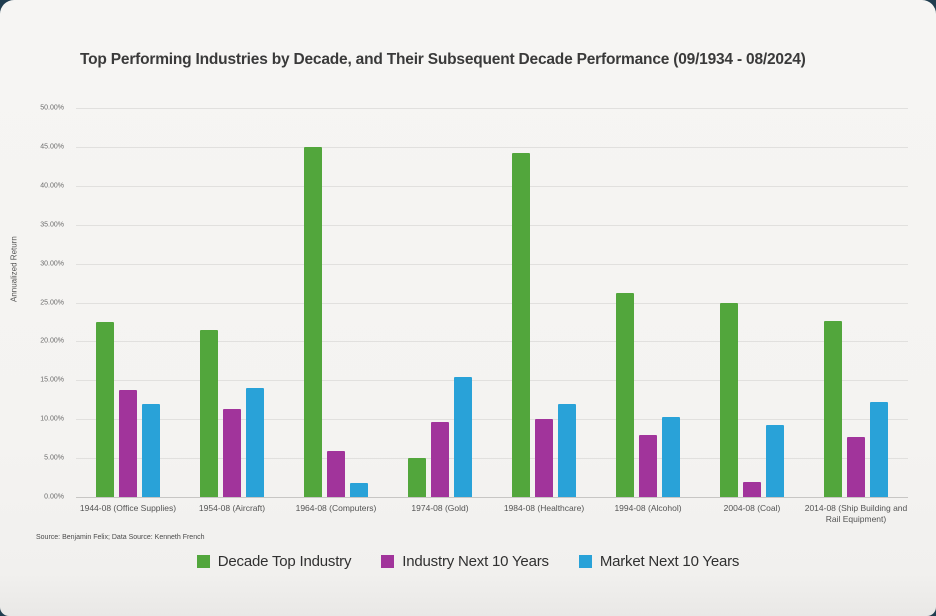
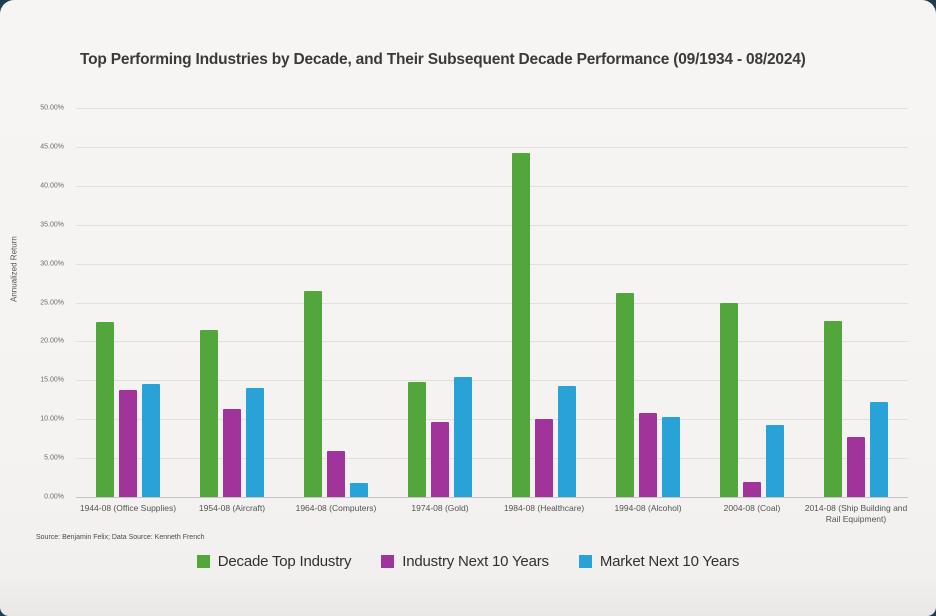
Market Next 10 Years/1944-08 (Office Supplies): 12% -> 14%
Decade Top Industry/1964-08 (Computers): 45% -> 26%
Decade Top Industry/1974-08 (Gold): 5% -> 15%
Market Next 10 Years/1984-08 (Healthcare): 12% -> 14%
Industry Next 10 Years/1994-08 (Alcohol): 8% -> 11%
